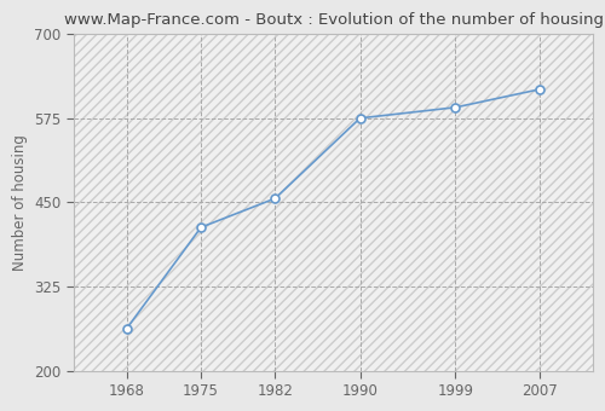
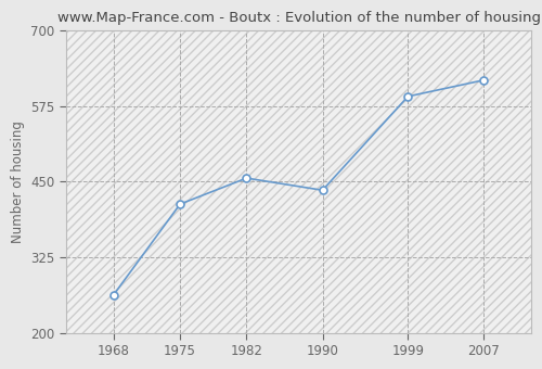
1990: 575 -> 436
